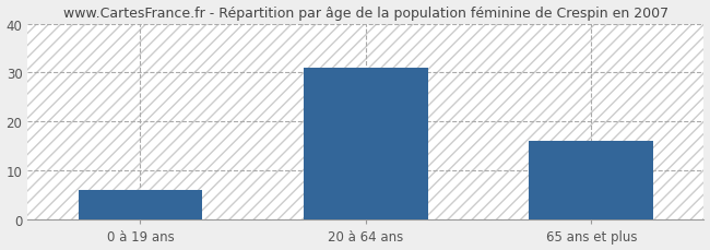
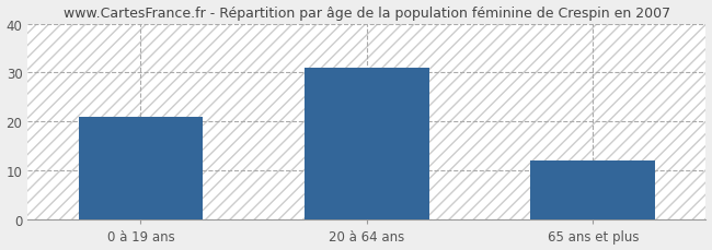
0 à 19 ans: 6 -> 21
65 ans et plus: 16 -> 12
